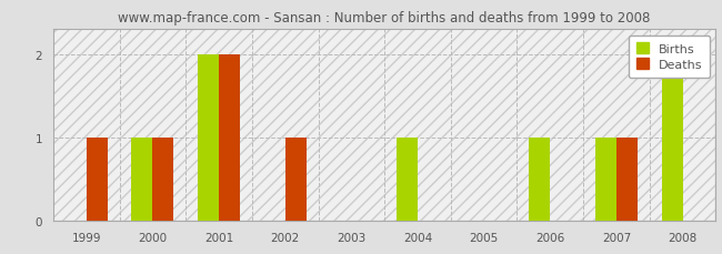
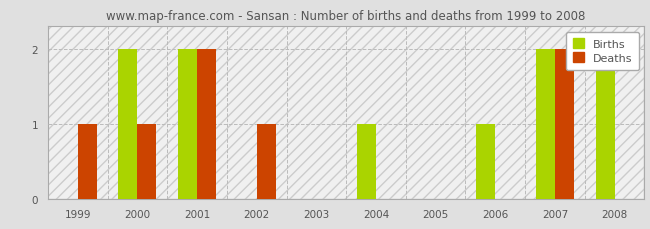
Births/2000: 1 -> 2
Births/2007: 1 -> 2
Deaths/2007: 1 -> 2
